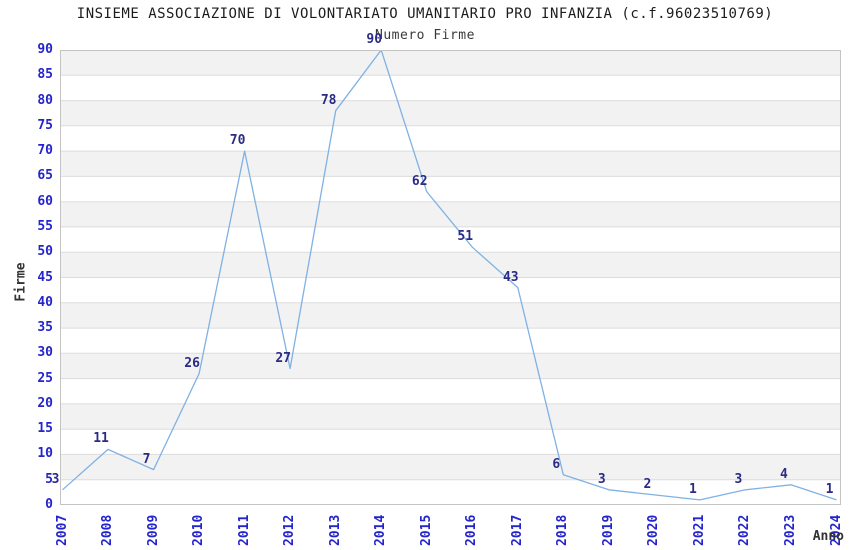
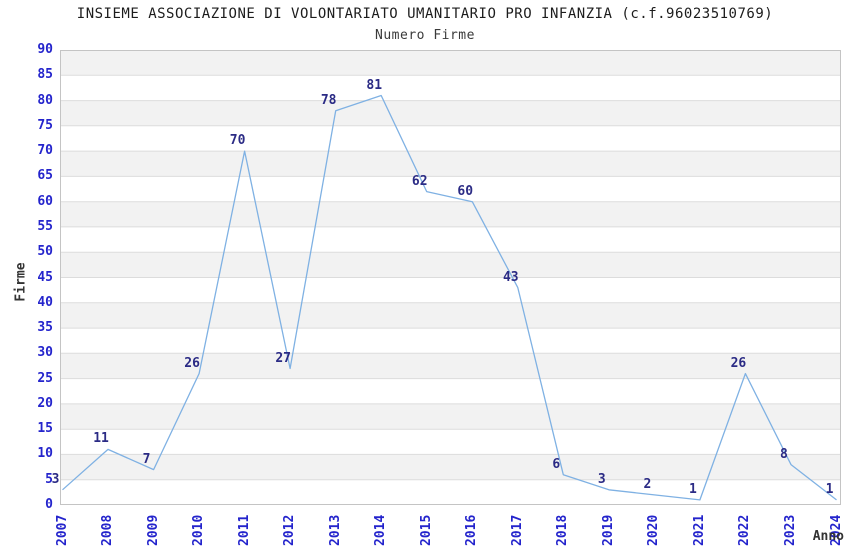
2014: 90 -> 81
2016: 51 -> 60
2022: 3 -> 26
2023: 4 -> 8
